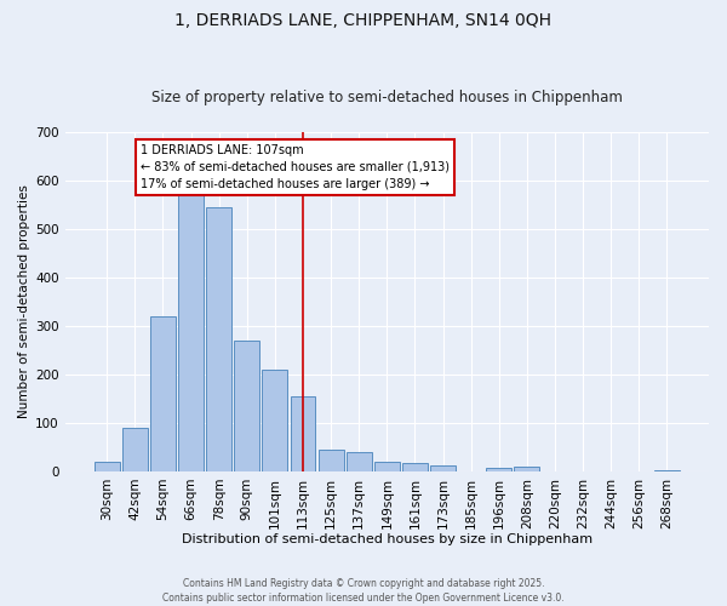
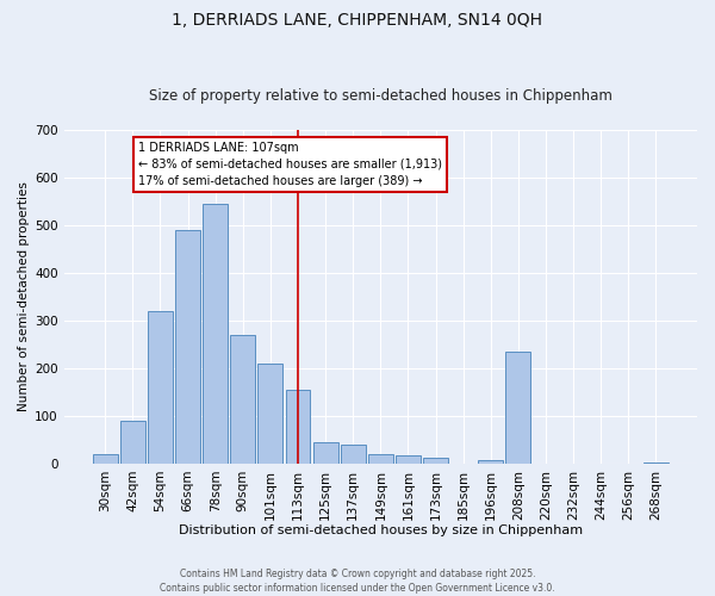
66sqm: 570 -> 490
208sqm: 10 -> 235
